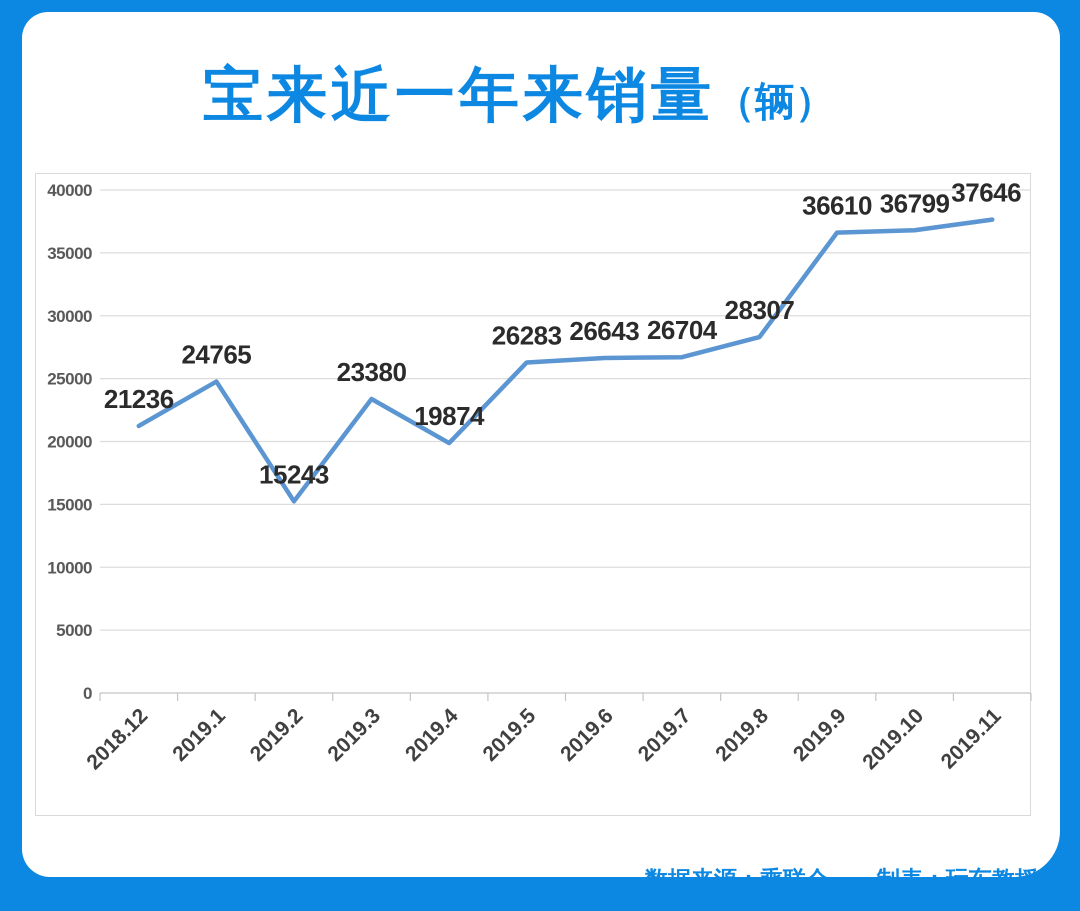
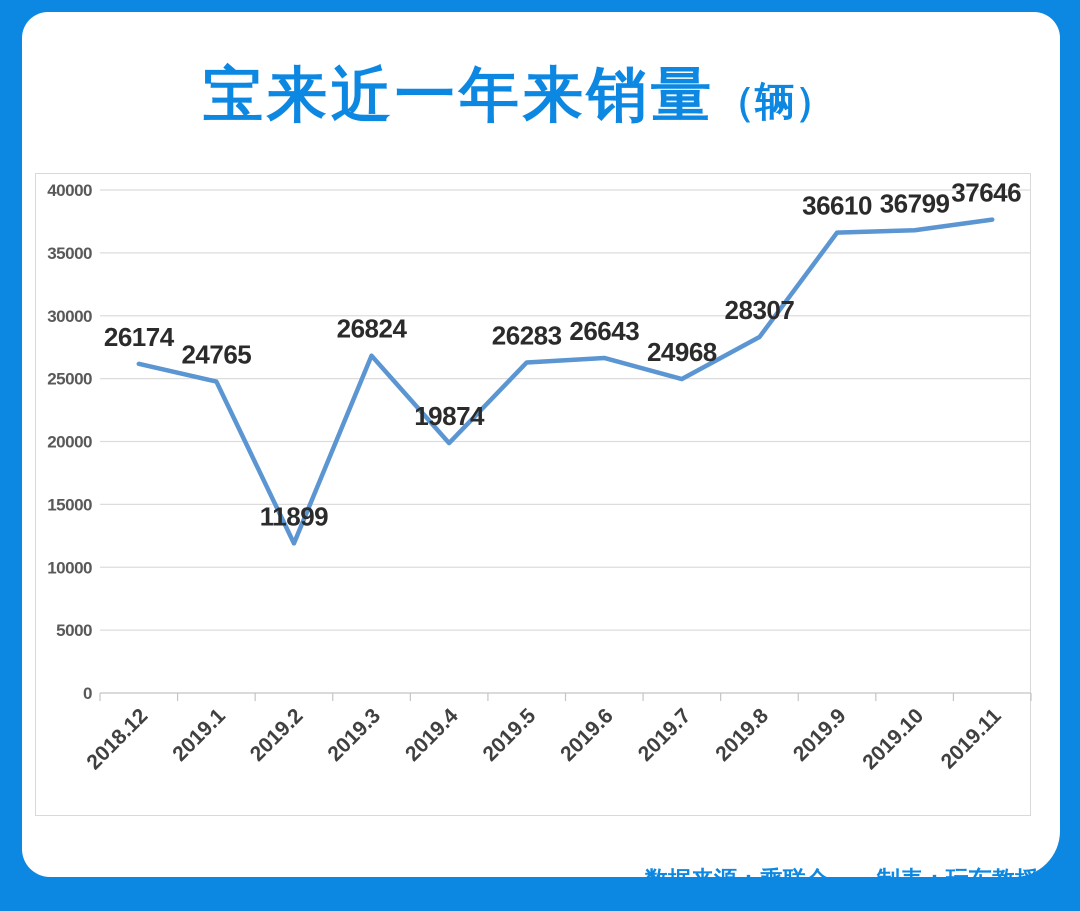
2018.12: 21236 -> 26174
2019.2: 15243 -> 11899
2019.3: 23380 -> 26824
2019.7: 26704 -> 24968
